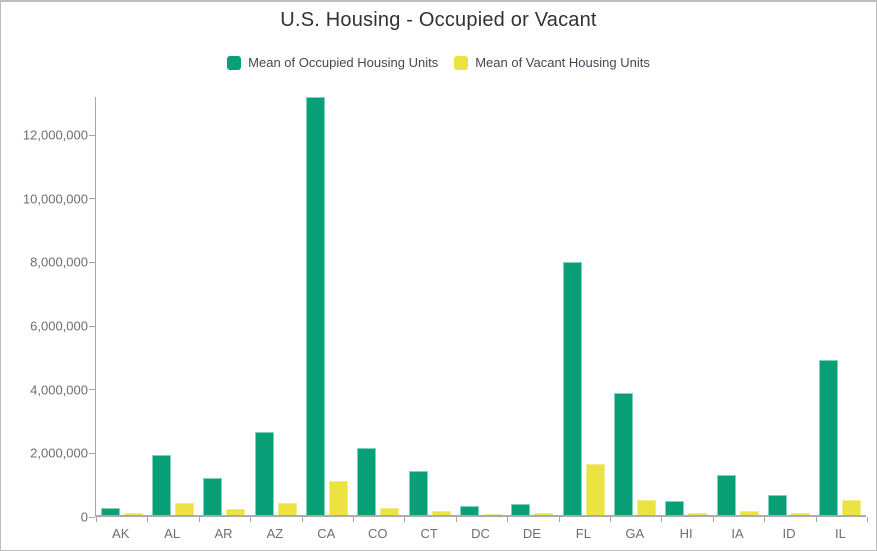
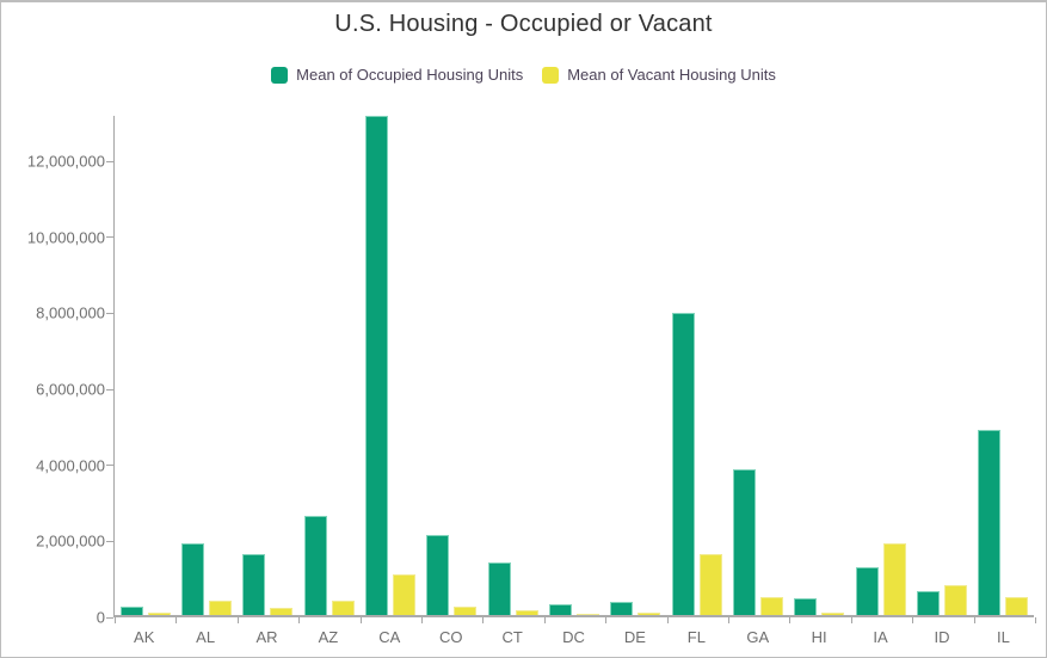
Mean of Occupied Housing Units/AR: 1200000 -> 1600000
Mean of Vacant Housing Units/IA: 100000 -> 1900000
Mean of Vacant Housing Units/ID: 100000 -> 800000
